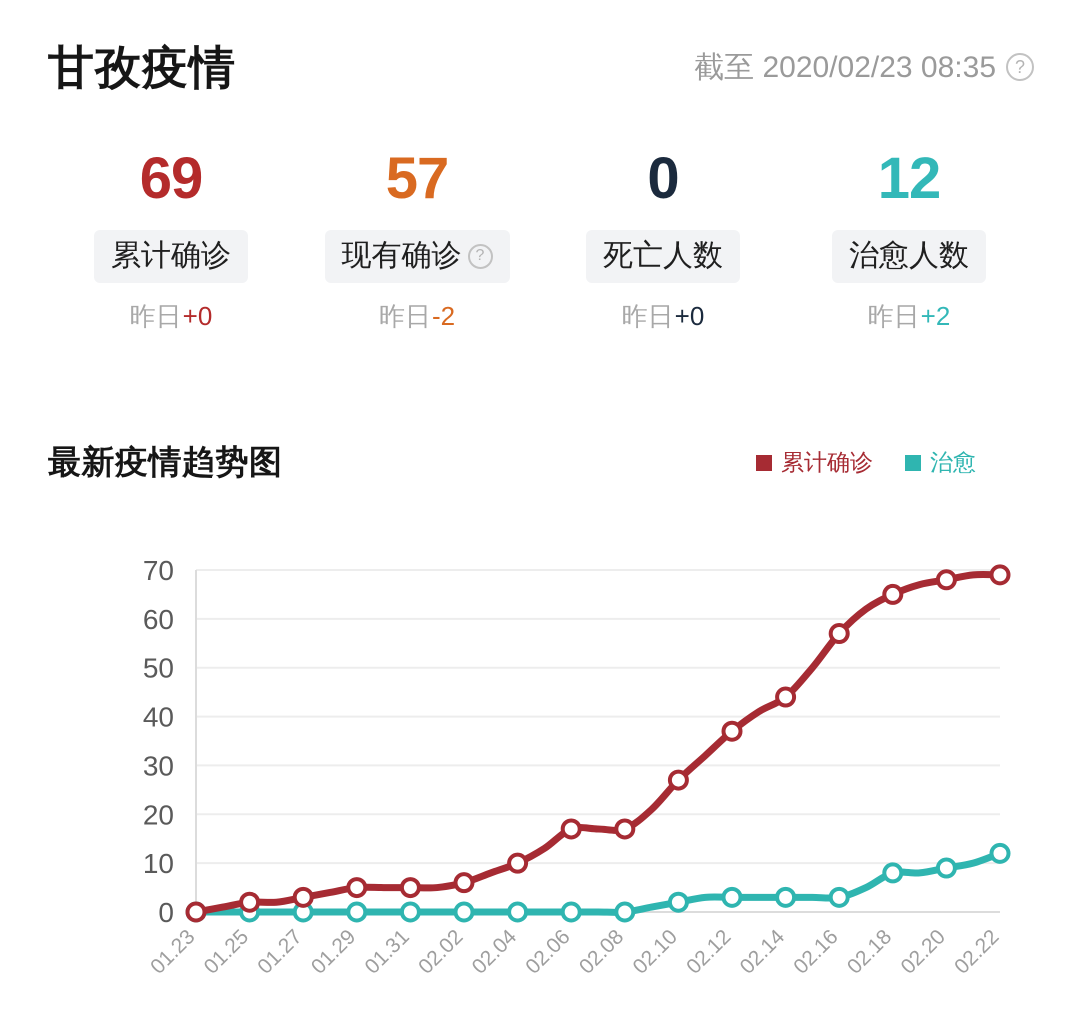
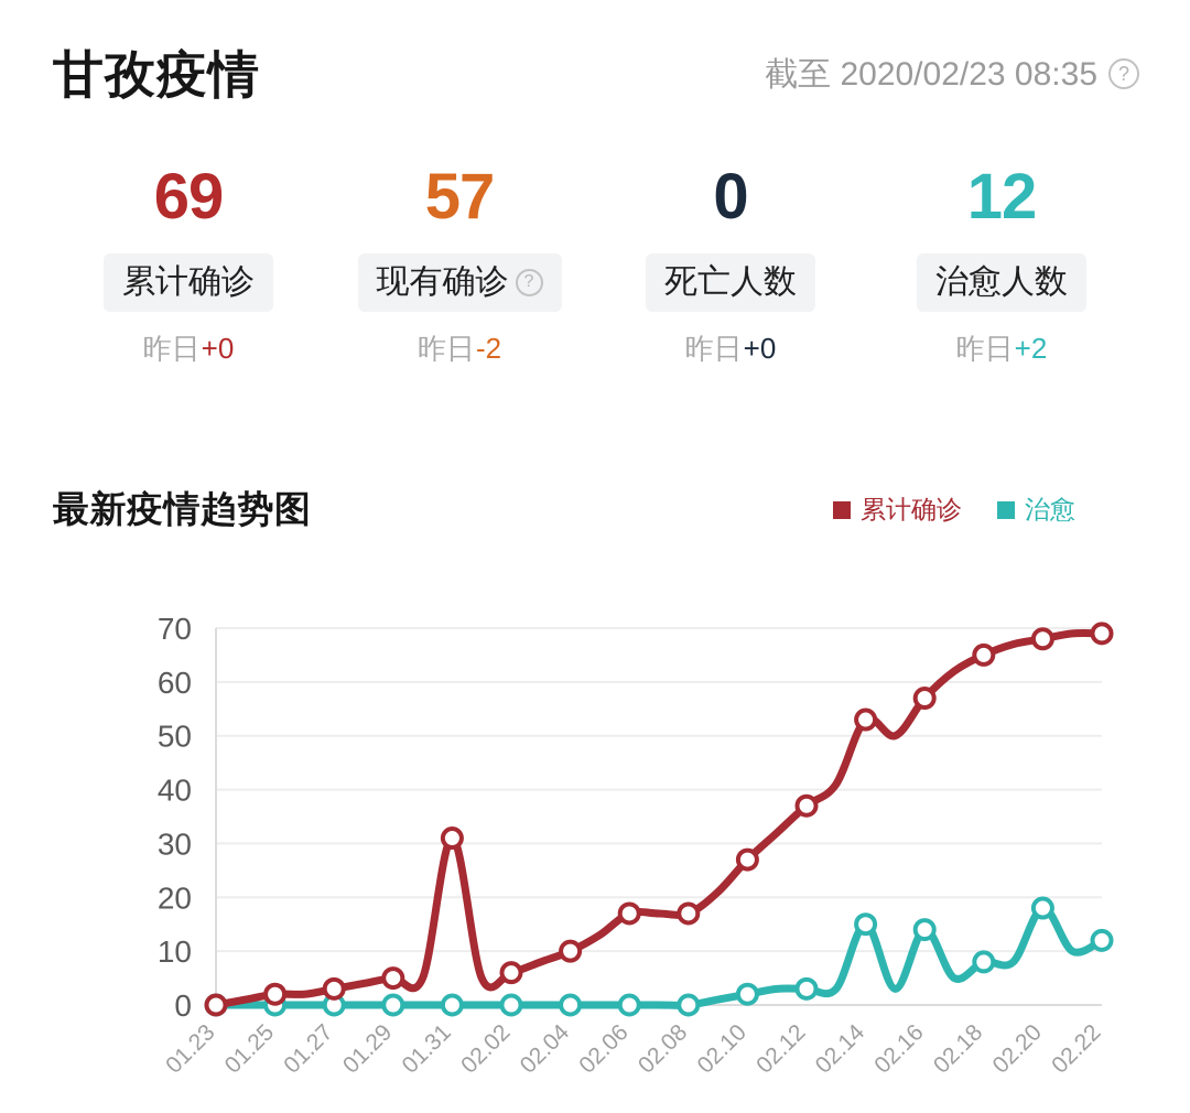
累计确诊/01.31: 5 -> 31
累计确诊/02.14: 44 -> 53
治愈/02.14: 3 -> 15
治愈/02.16: 3 -> 14
治愈/02.20: 9 -> 18
